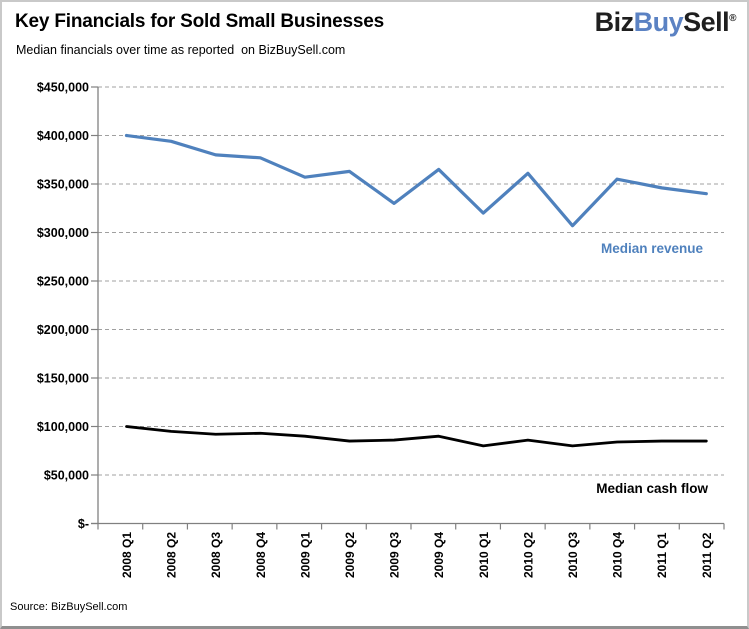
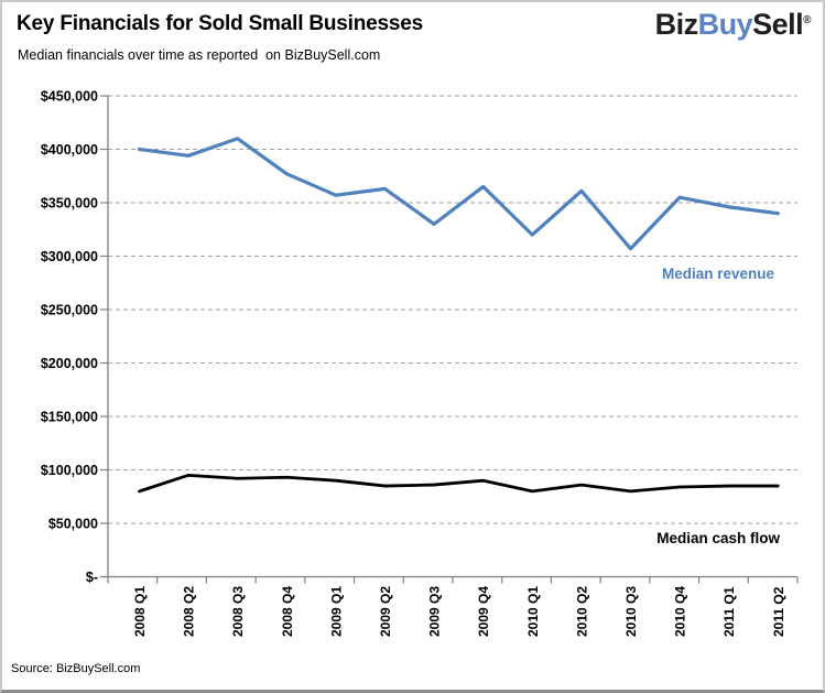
Median cash flow/2008 Q1: $100000 -> $80000
Median revenue/2008 Q3: $380000 -> $410000
